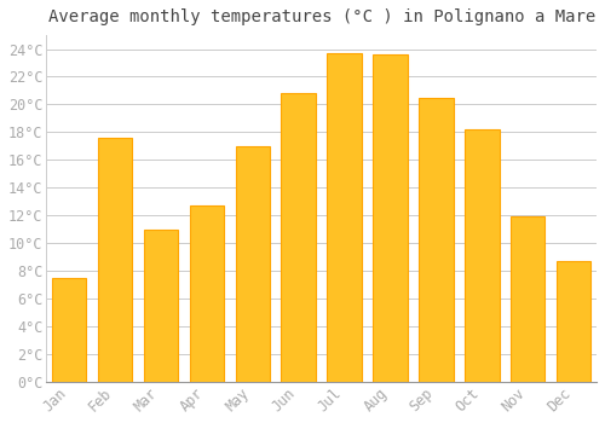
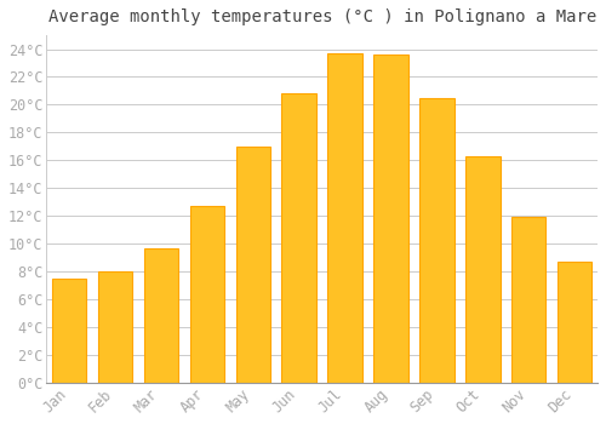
Feb: 17.6°C -> 8.0°C
Mar: 11.0°C -> 9.7°C
Oct: 18.2°C -> 16.3°C
